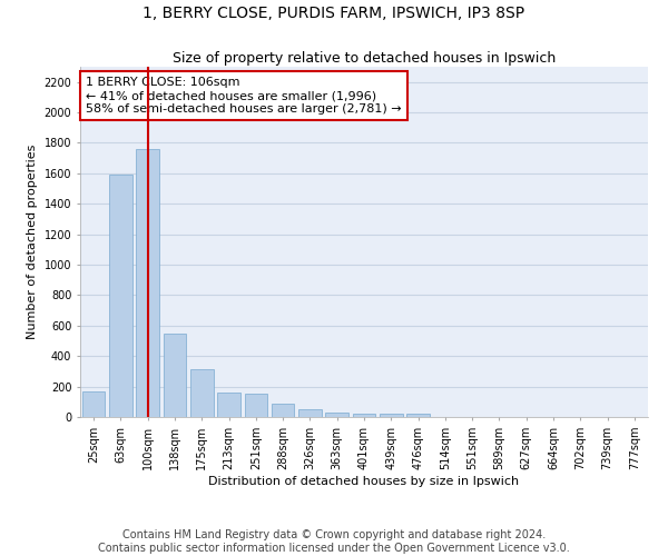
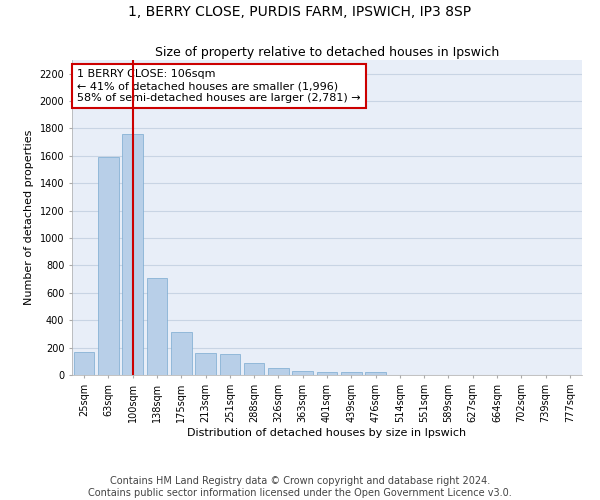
138sqm: 550 -> 710
